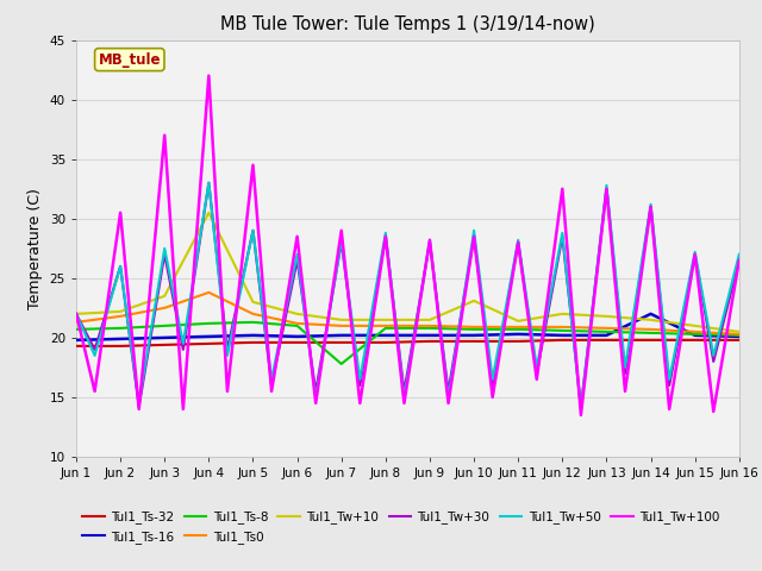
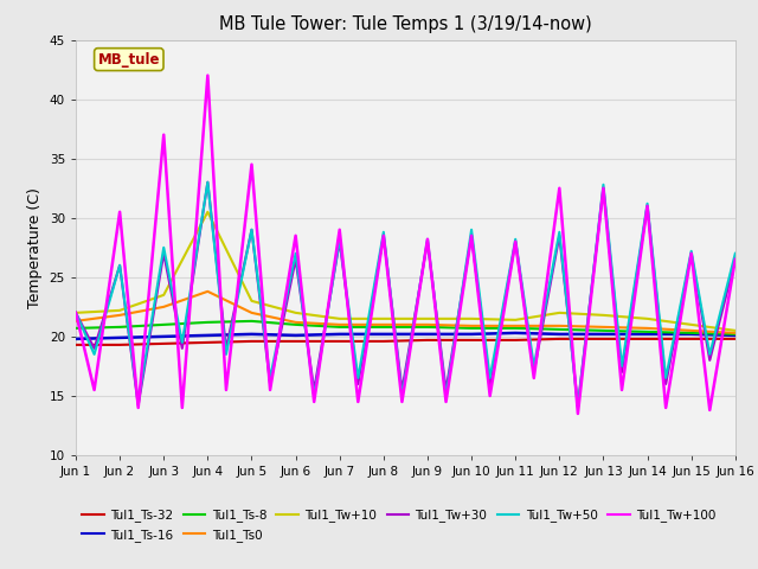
Tul1_Ts-8/Jun 7: 17.8 -> 20.8
Tul1_Tw+10/Jun 10: 23.1 -> 21.5
Tul1_Ts-16/Jun 14: 22.0 -> 20.2
